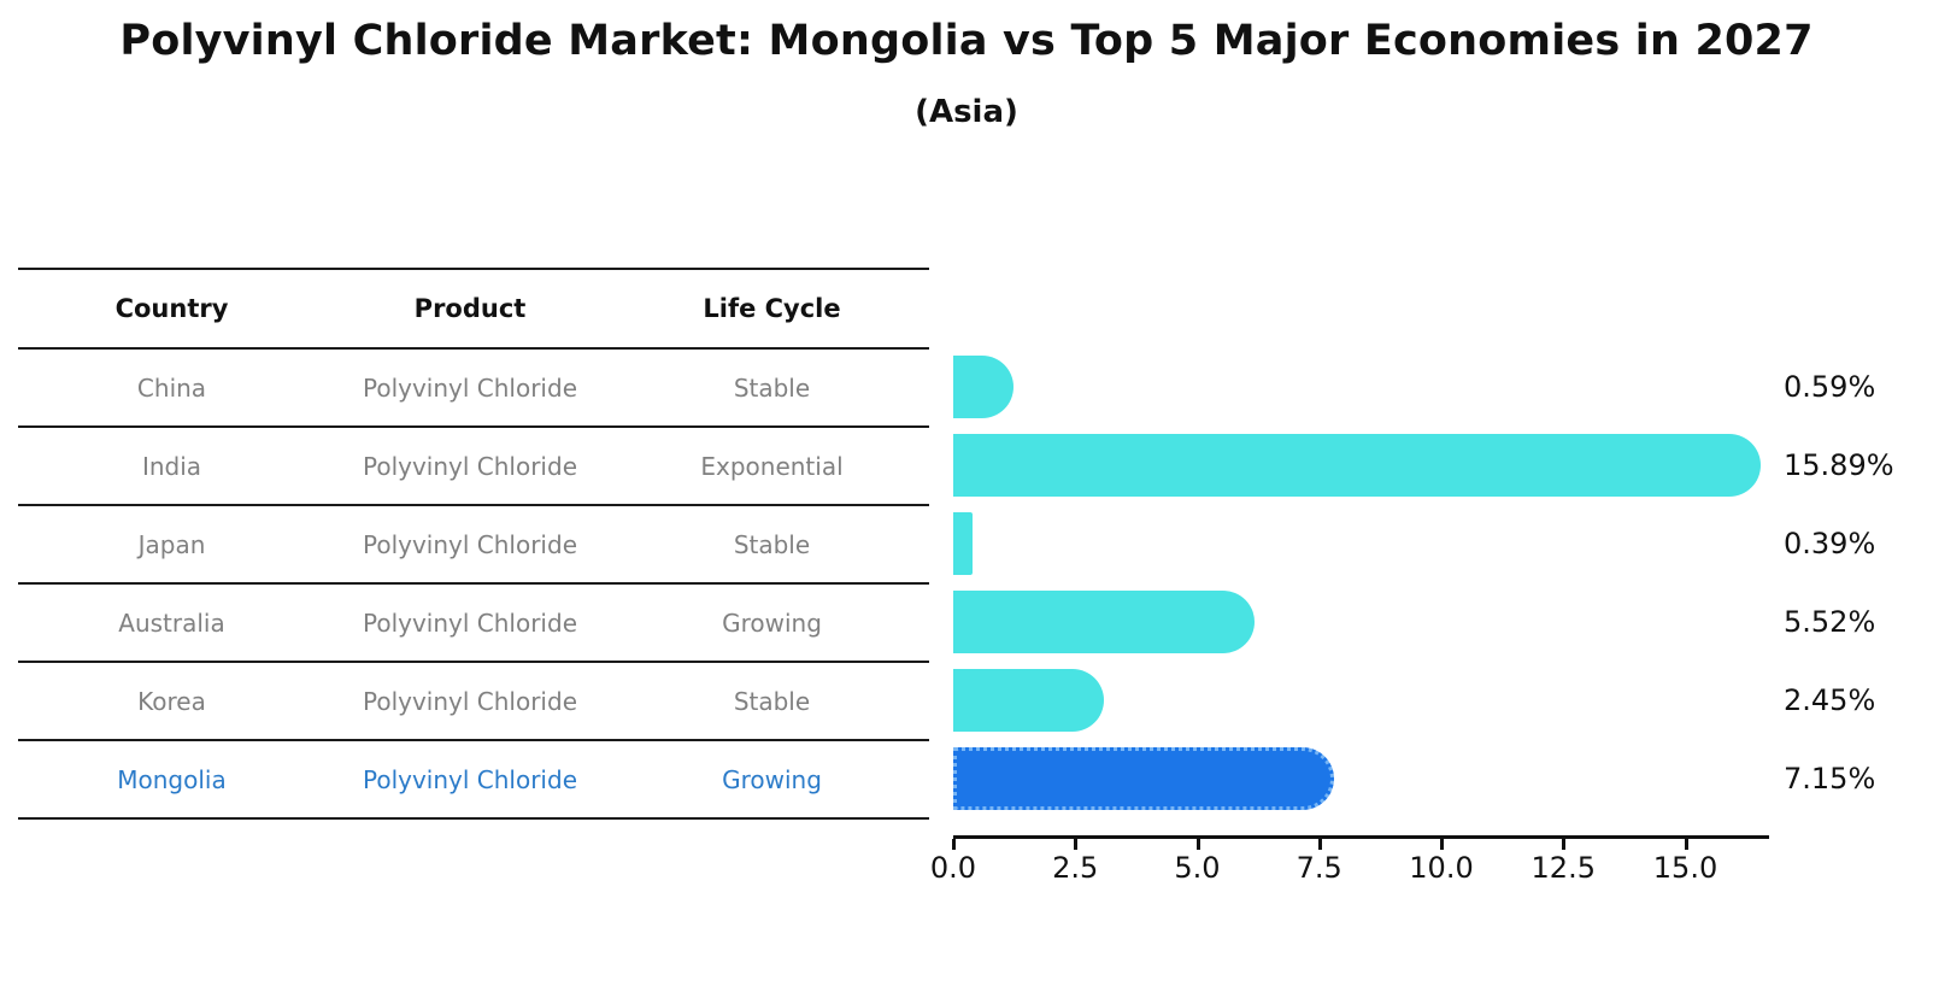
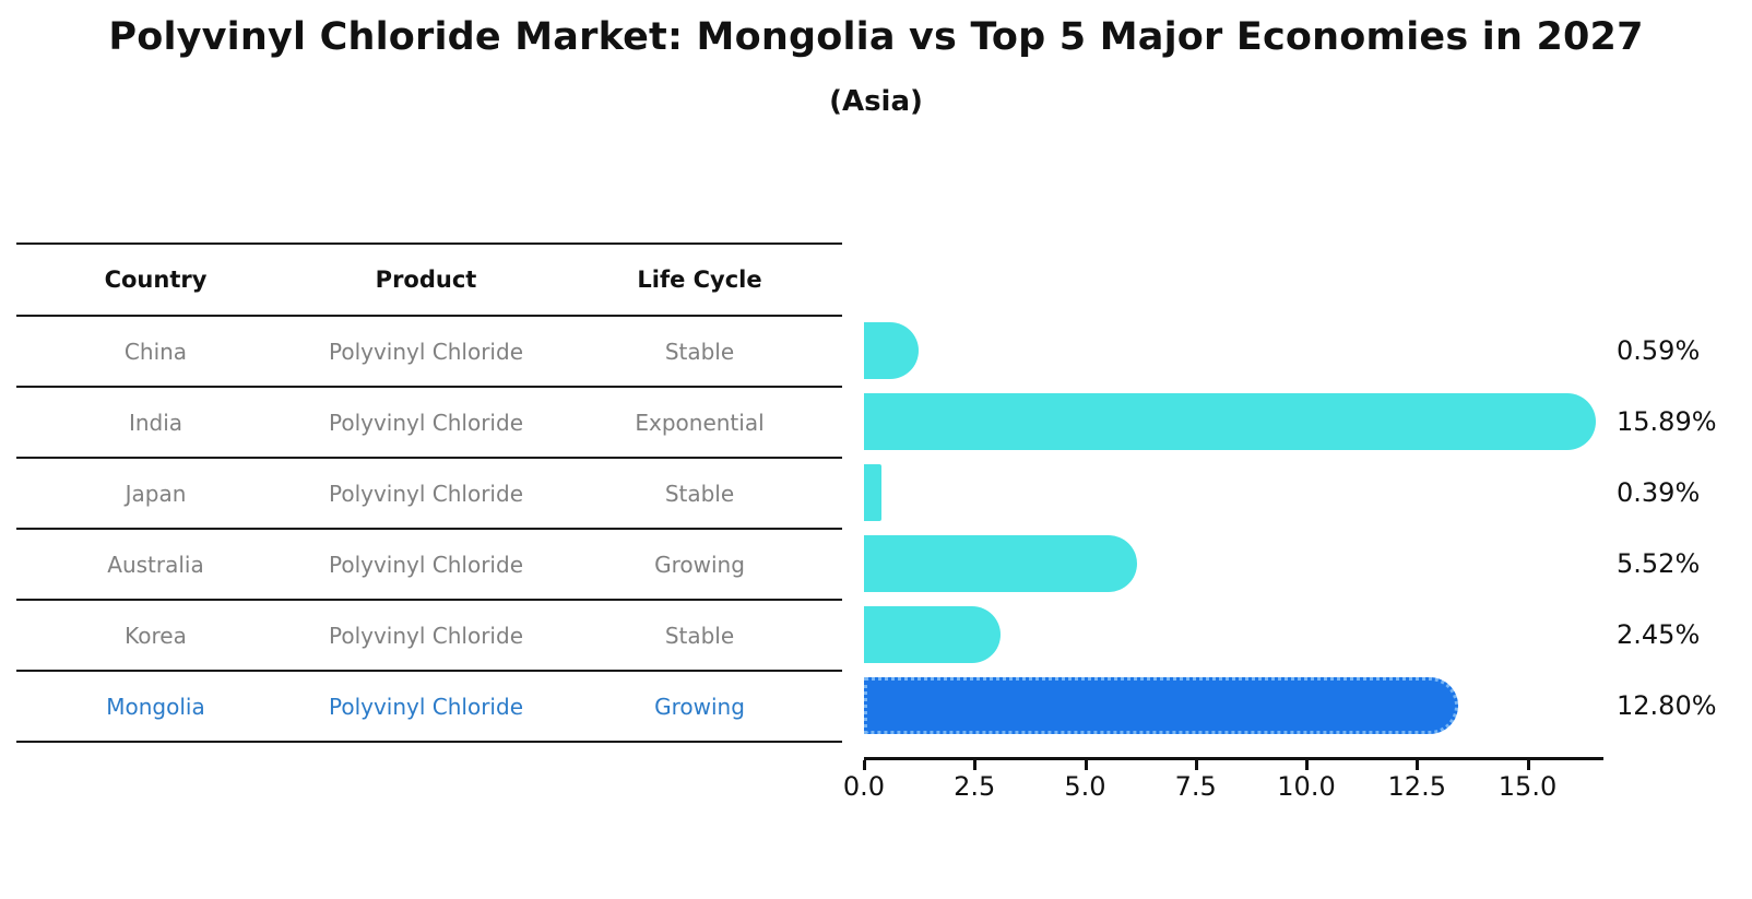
Mongolia: 7.15% -> 12.80%
